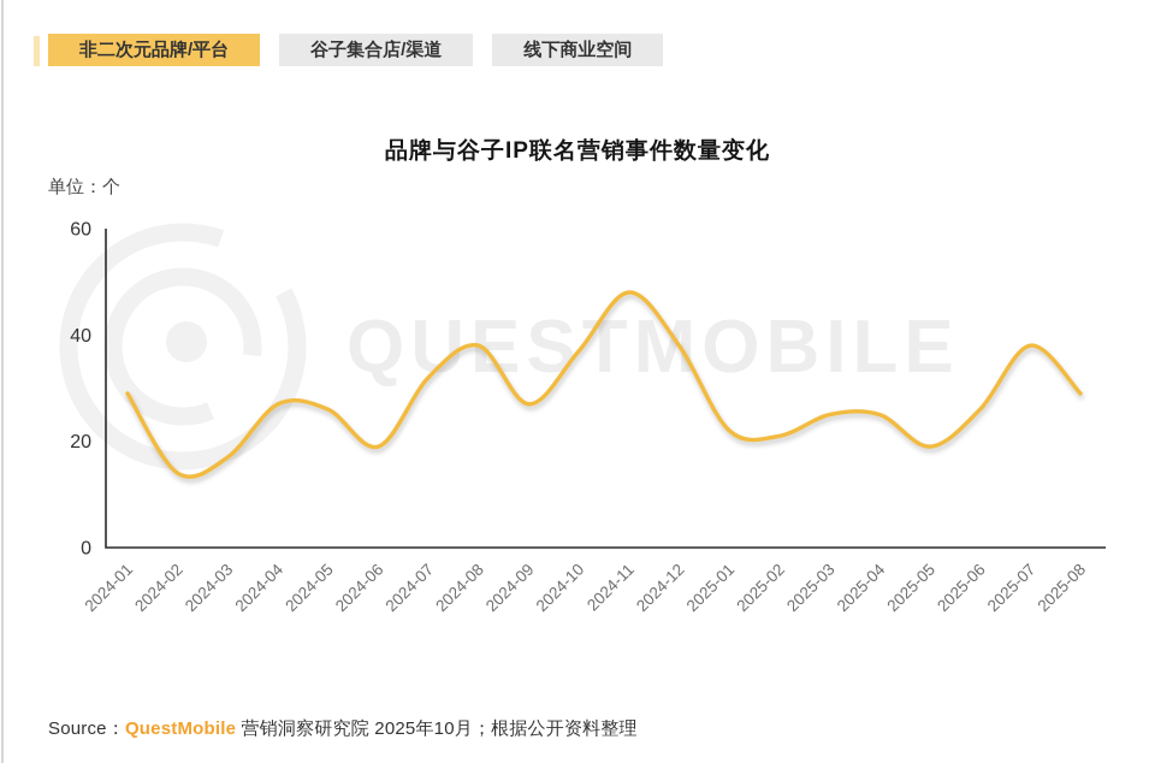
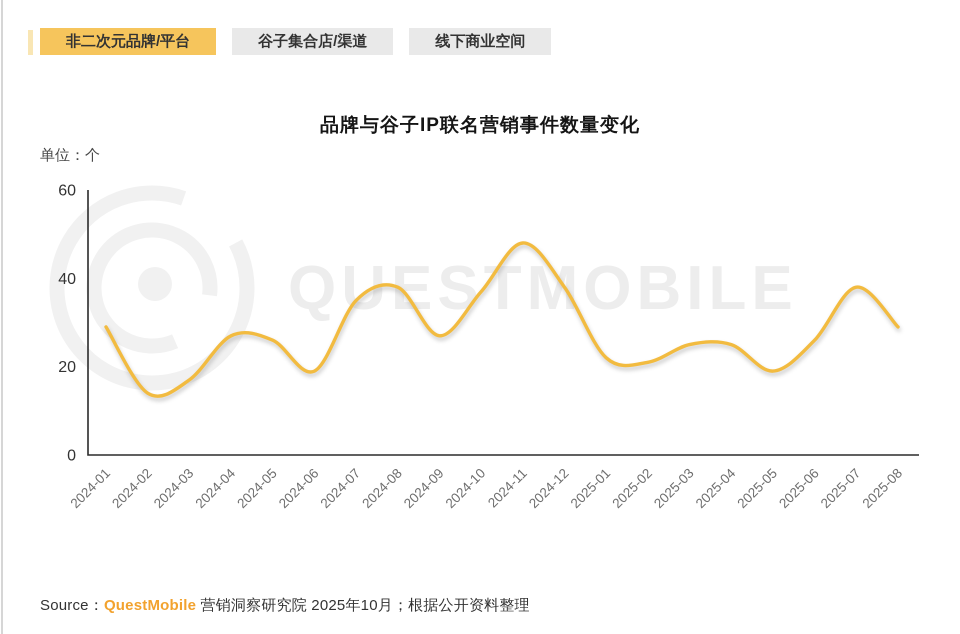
2024-07: 32 -> 35
